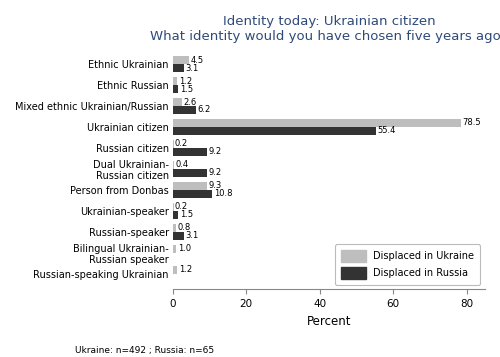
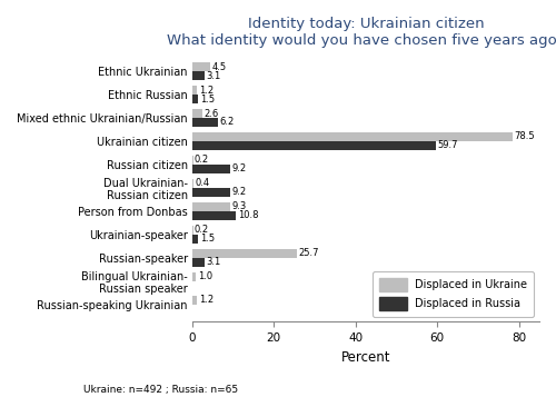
Displaced in Russia/Ukrainian citizen: 55.4 -> 59.7
Displaced in Ukraine/Russian-speaker: 0.8 -> 25.7
